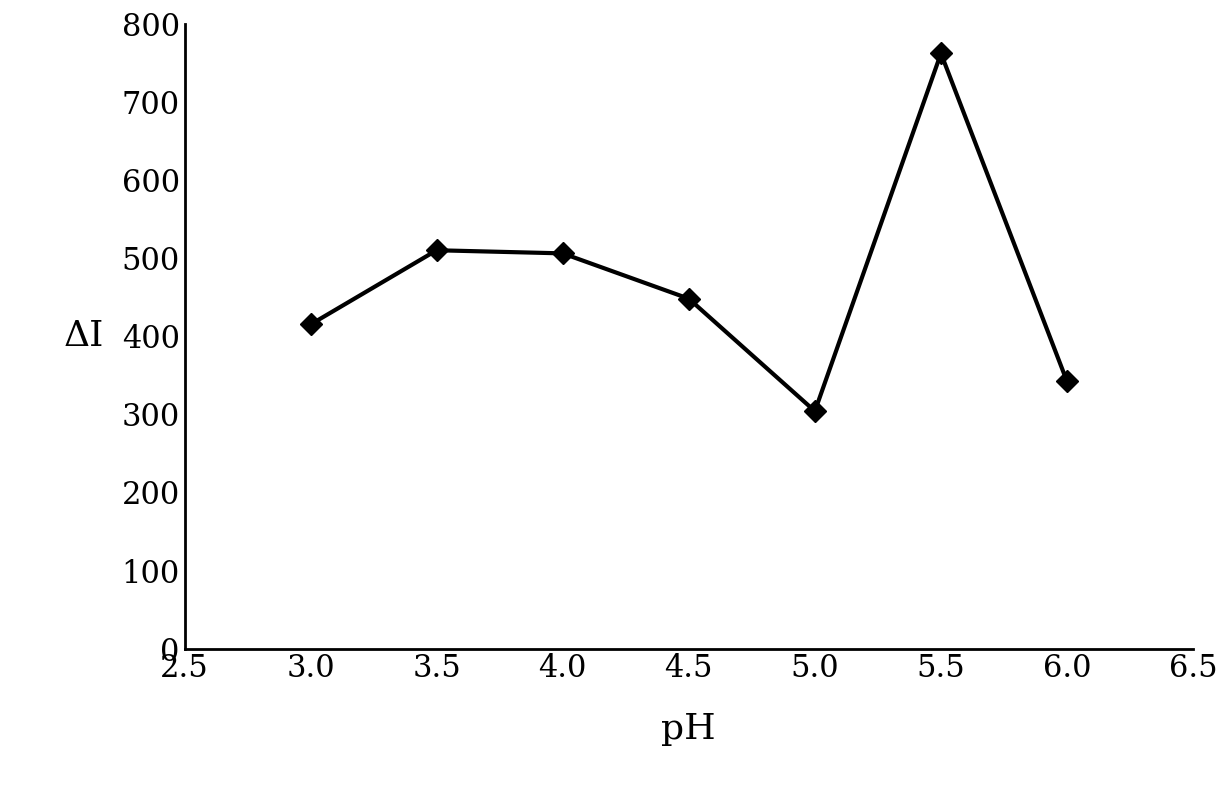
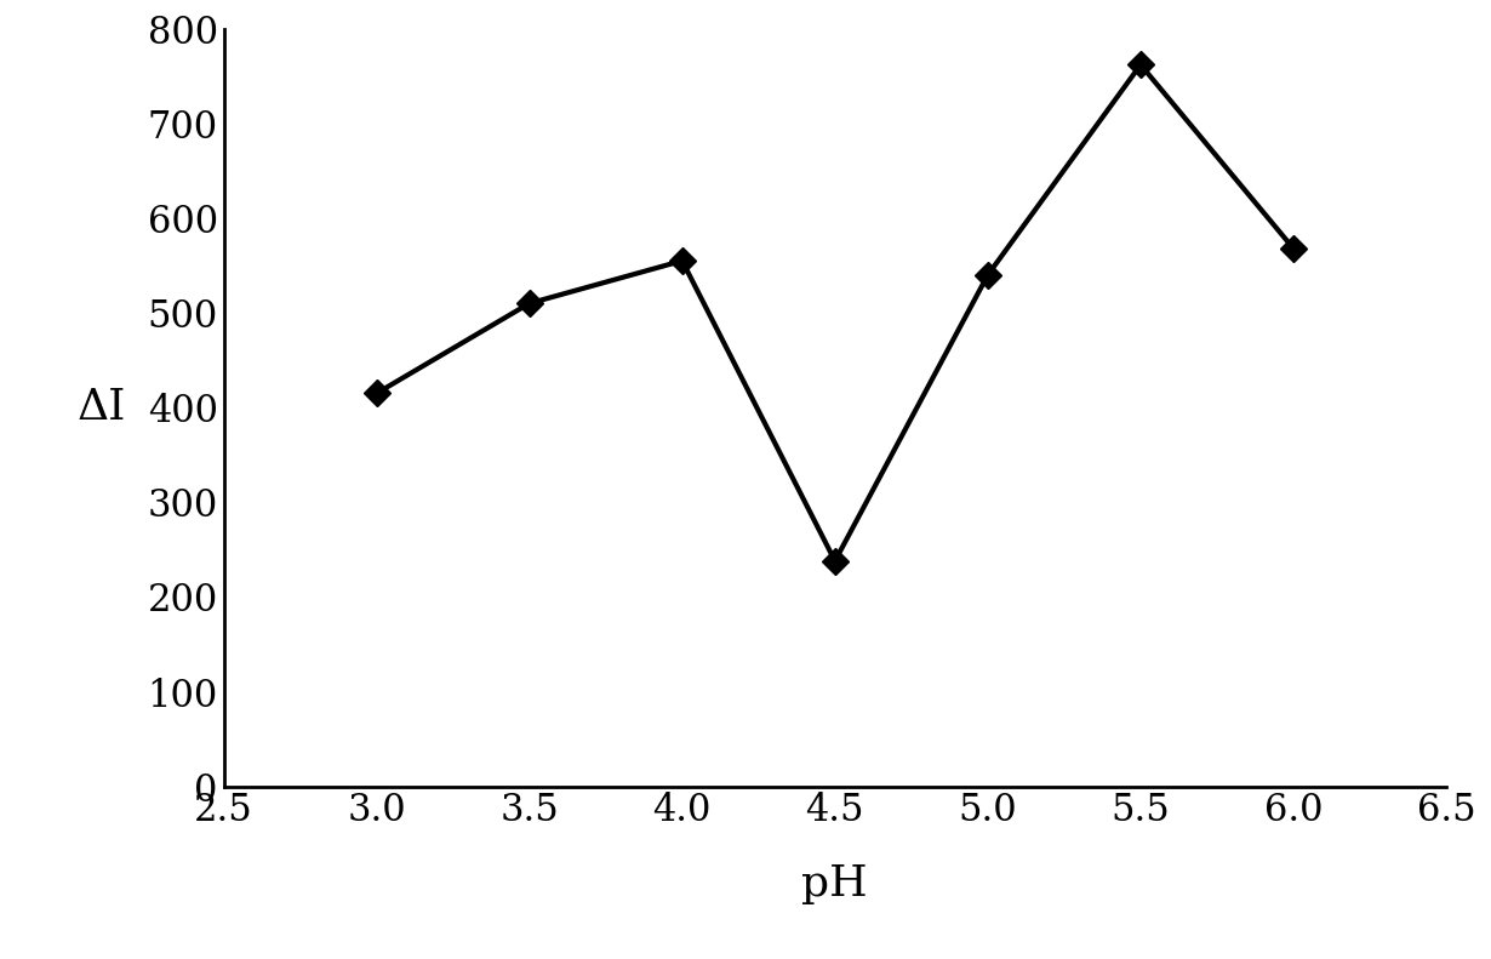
4.0: 506 -> 555
4.5: 448 -> 238
5.0: 304 -> 540
6.0: 342 -> 568
